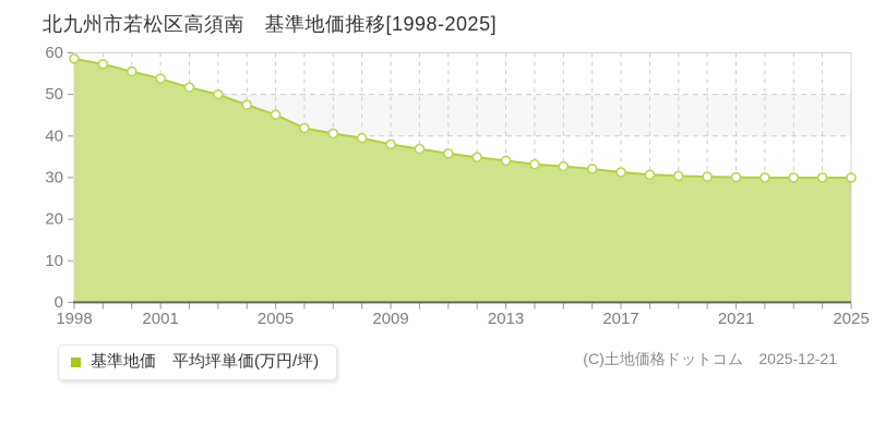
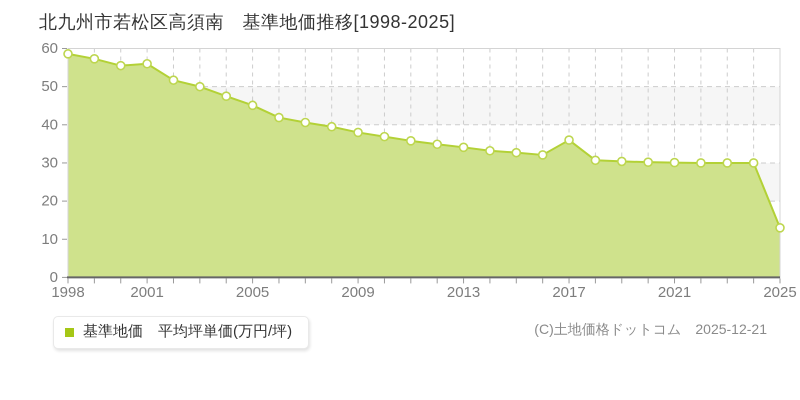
2001: 54 -> 56
2017: 31 -> 36
2025: 30 -> 13
